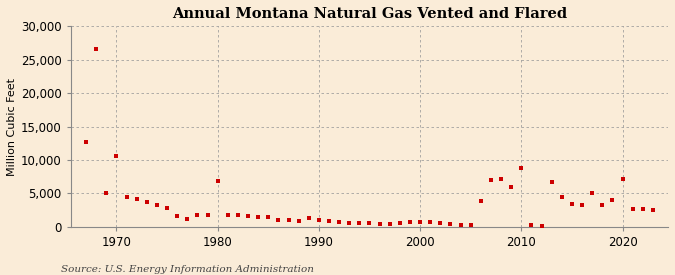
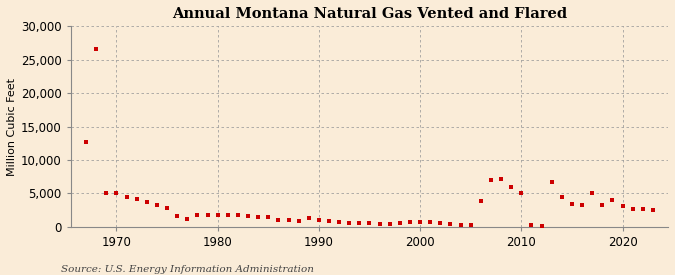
1970: 10,600 -> 5,100
1980: 6,800 -> 1,700
2010: 8,800 -> 5,000
2020: 7,200 -> 3,100
